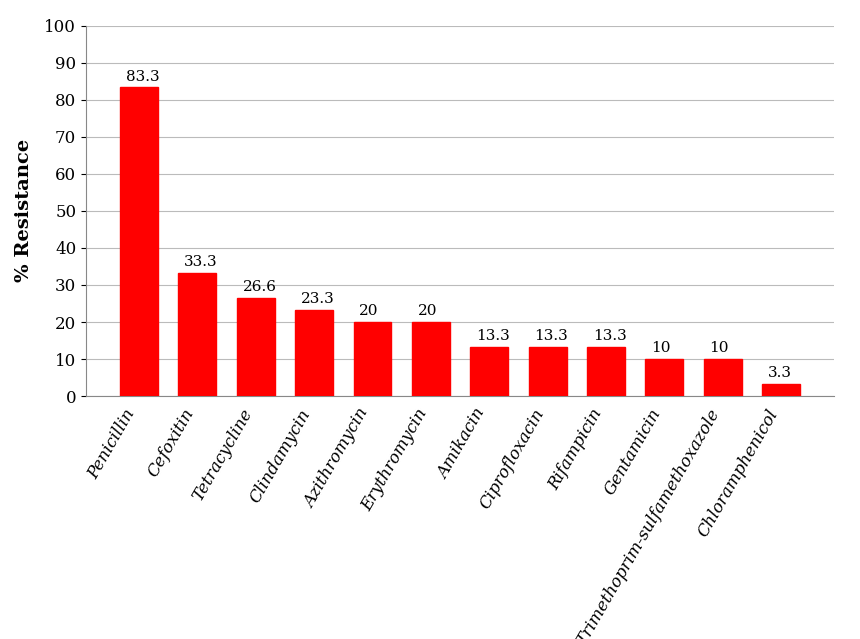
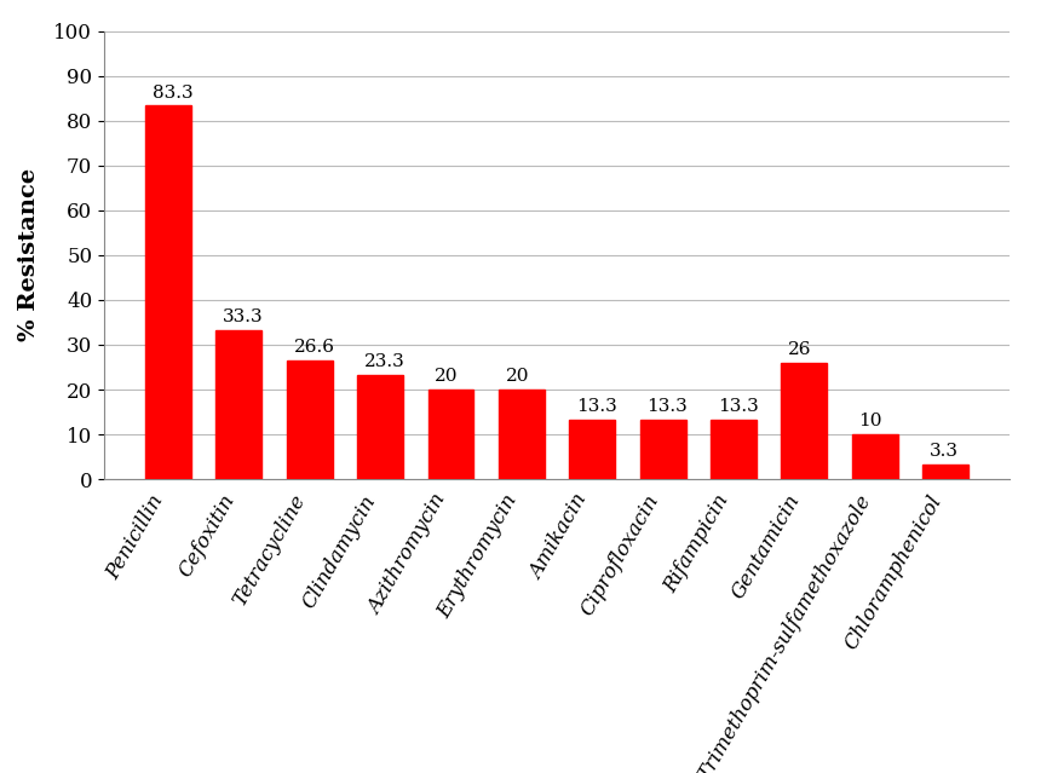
Gentamicin: 10 -> 26
